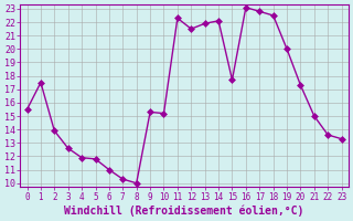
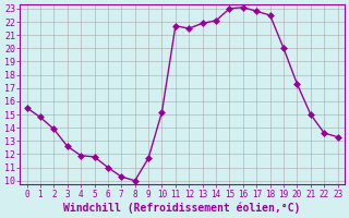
1: 17.5 -> 14.8
9: 15.3 -> 11.7
11: 22.3 -> 21.7
15: 17.7 -> 23.0
